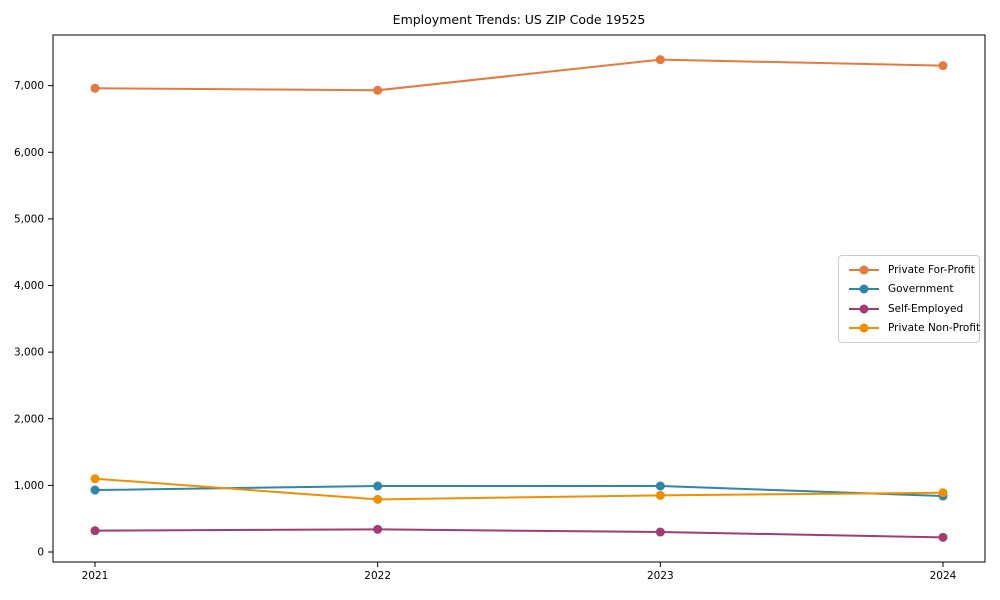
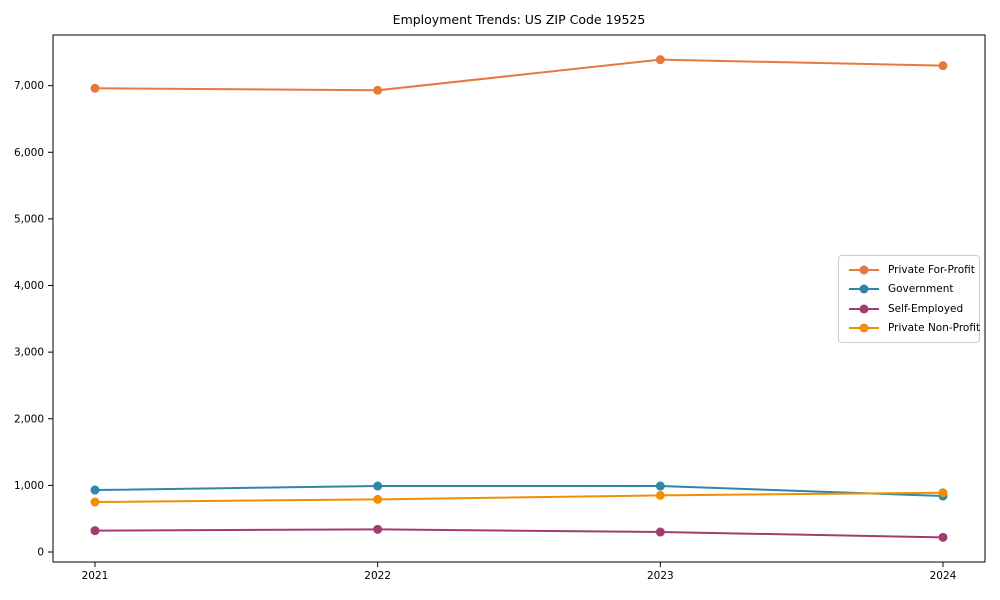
Private Non-Profit/2021: 1100 -> 800
